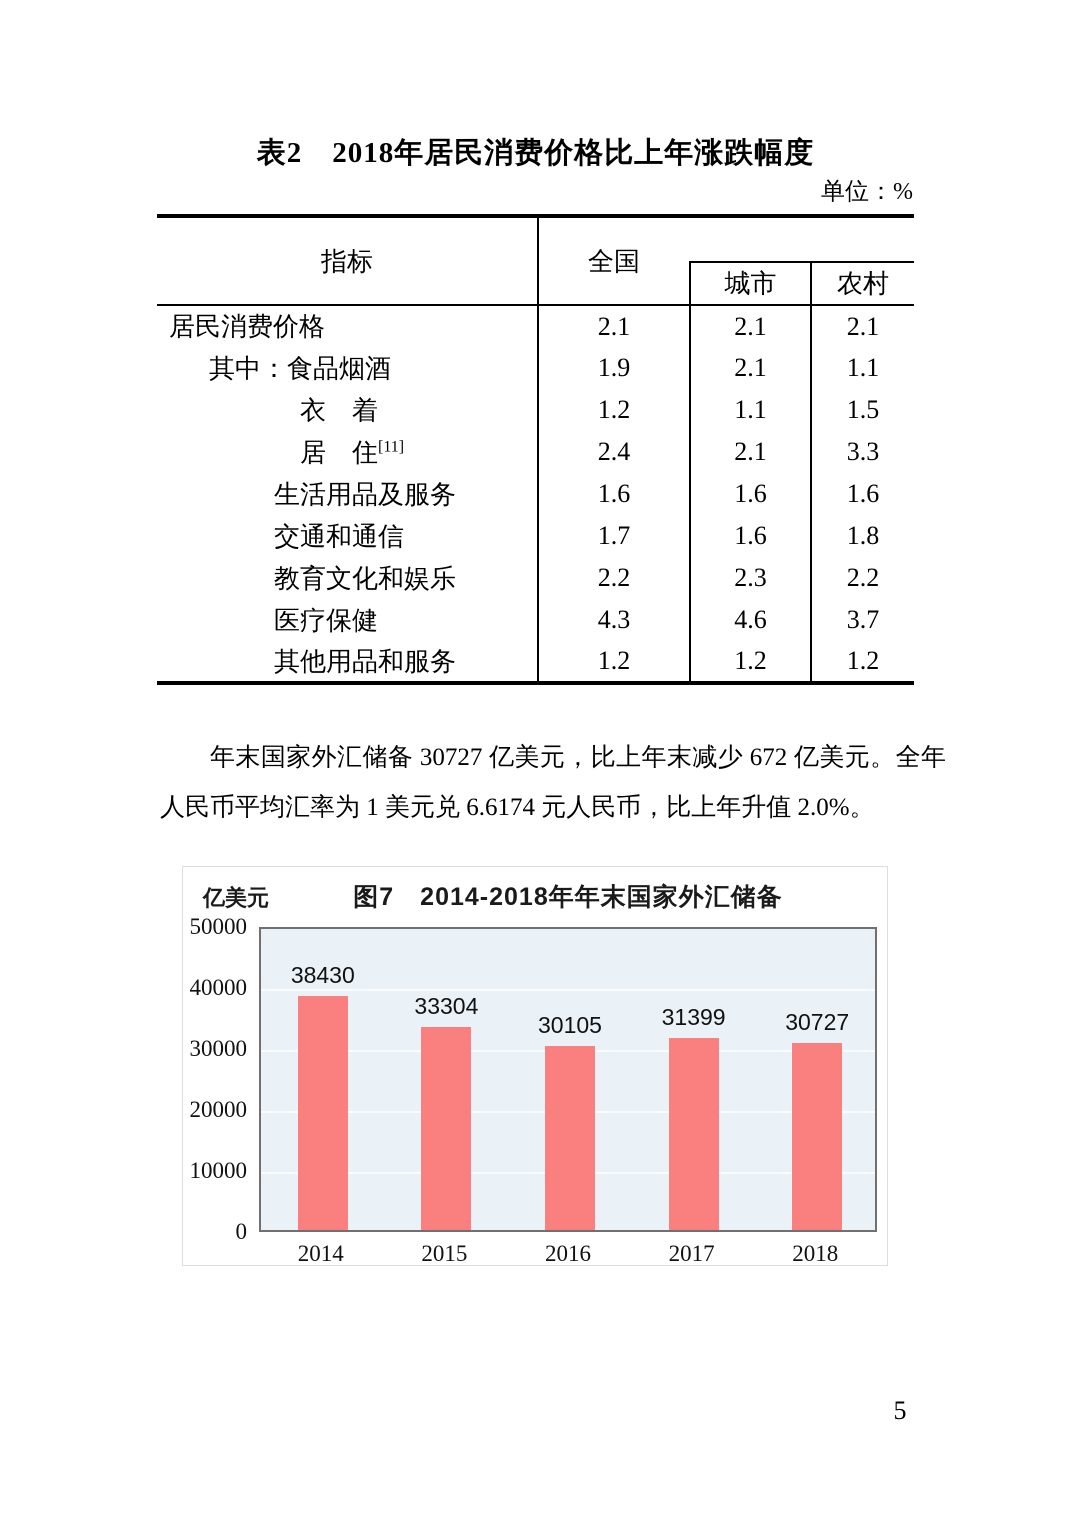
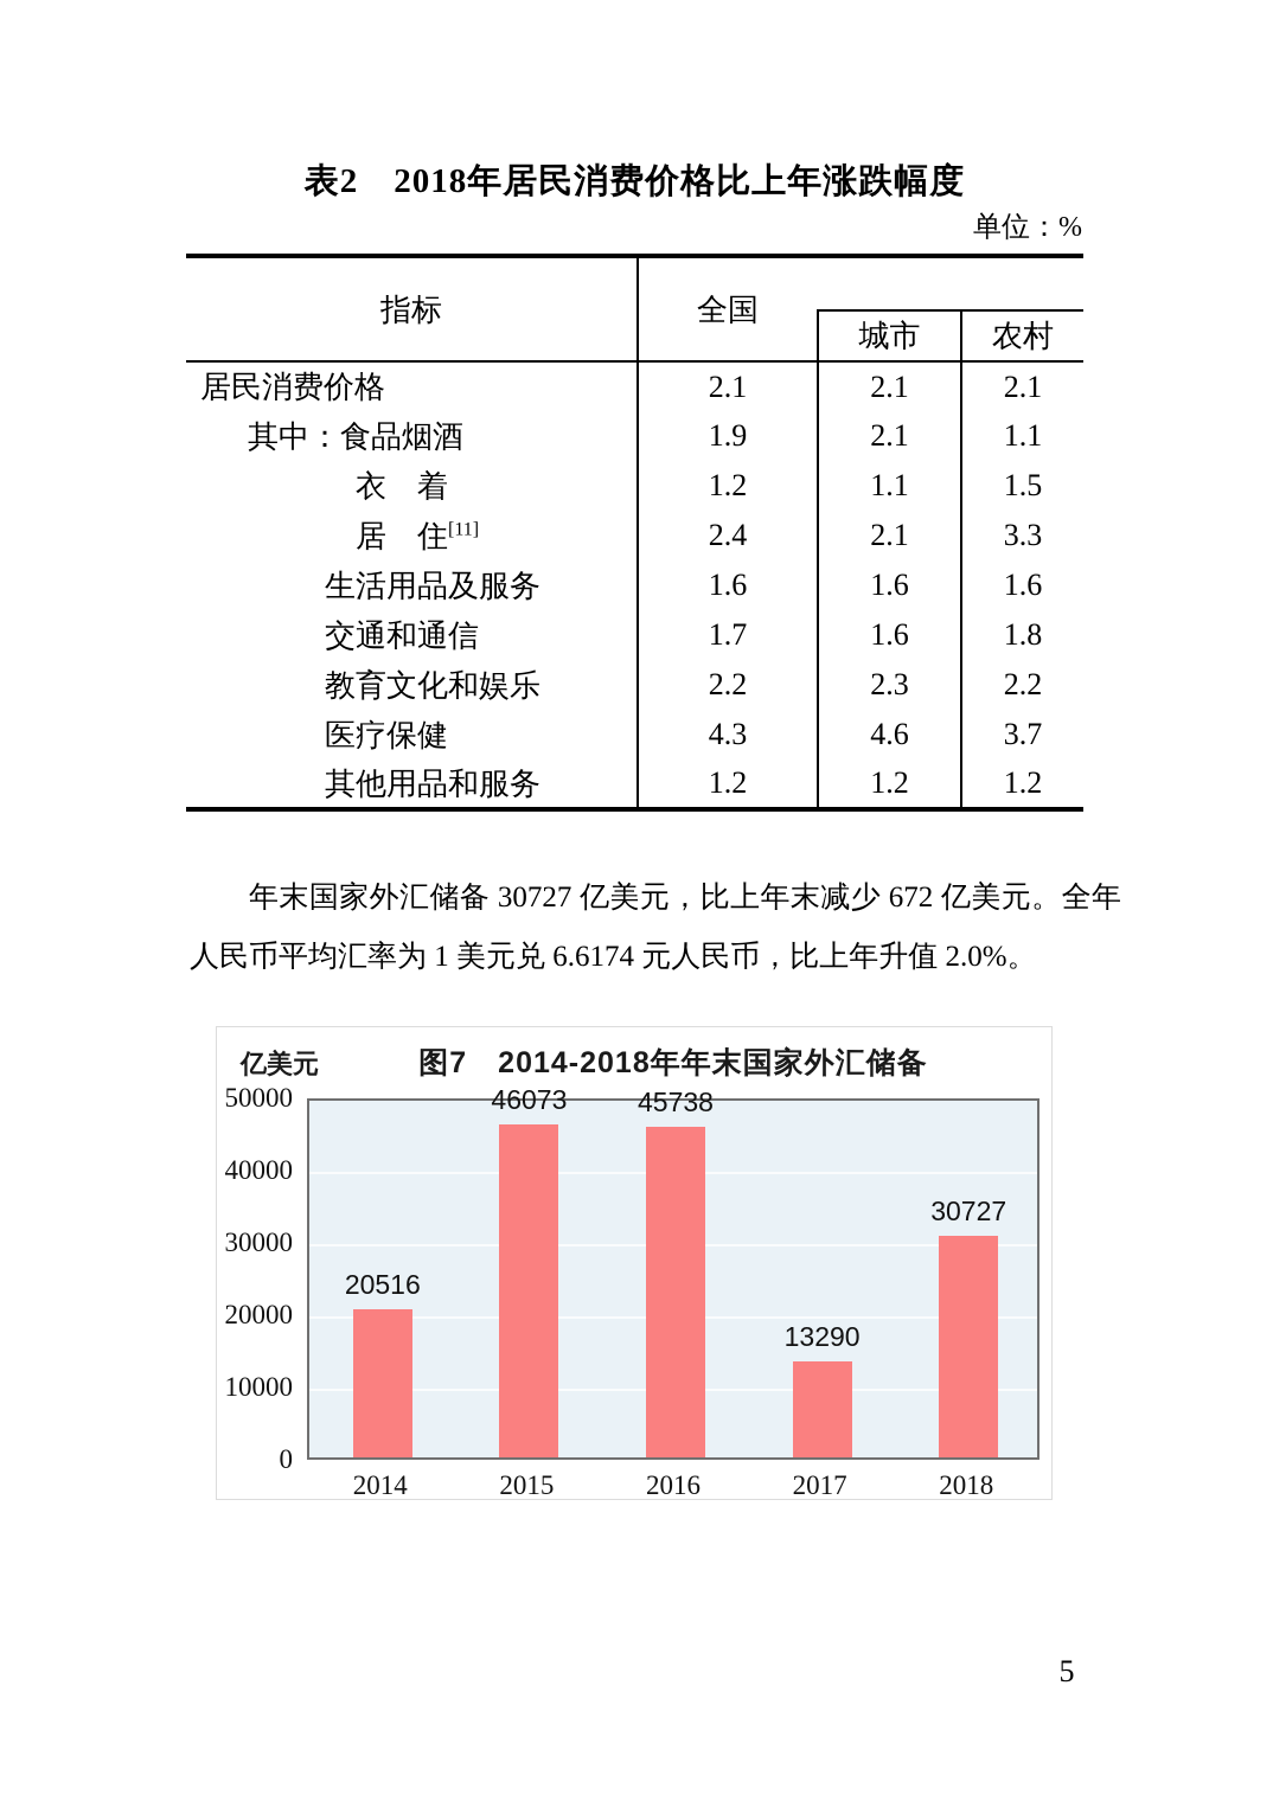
2014: 38430 -> 20516
2015: 33304 -> 46073
2016: 30105 -> 45738
2017: 31399 -> 13290
